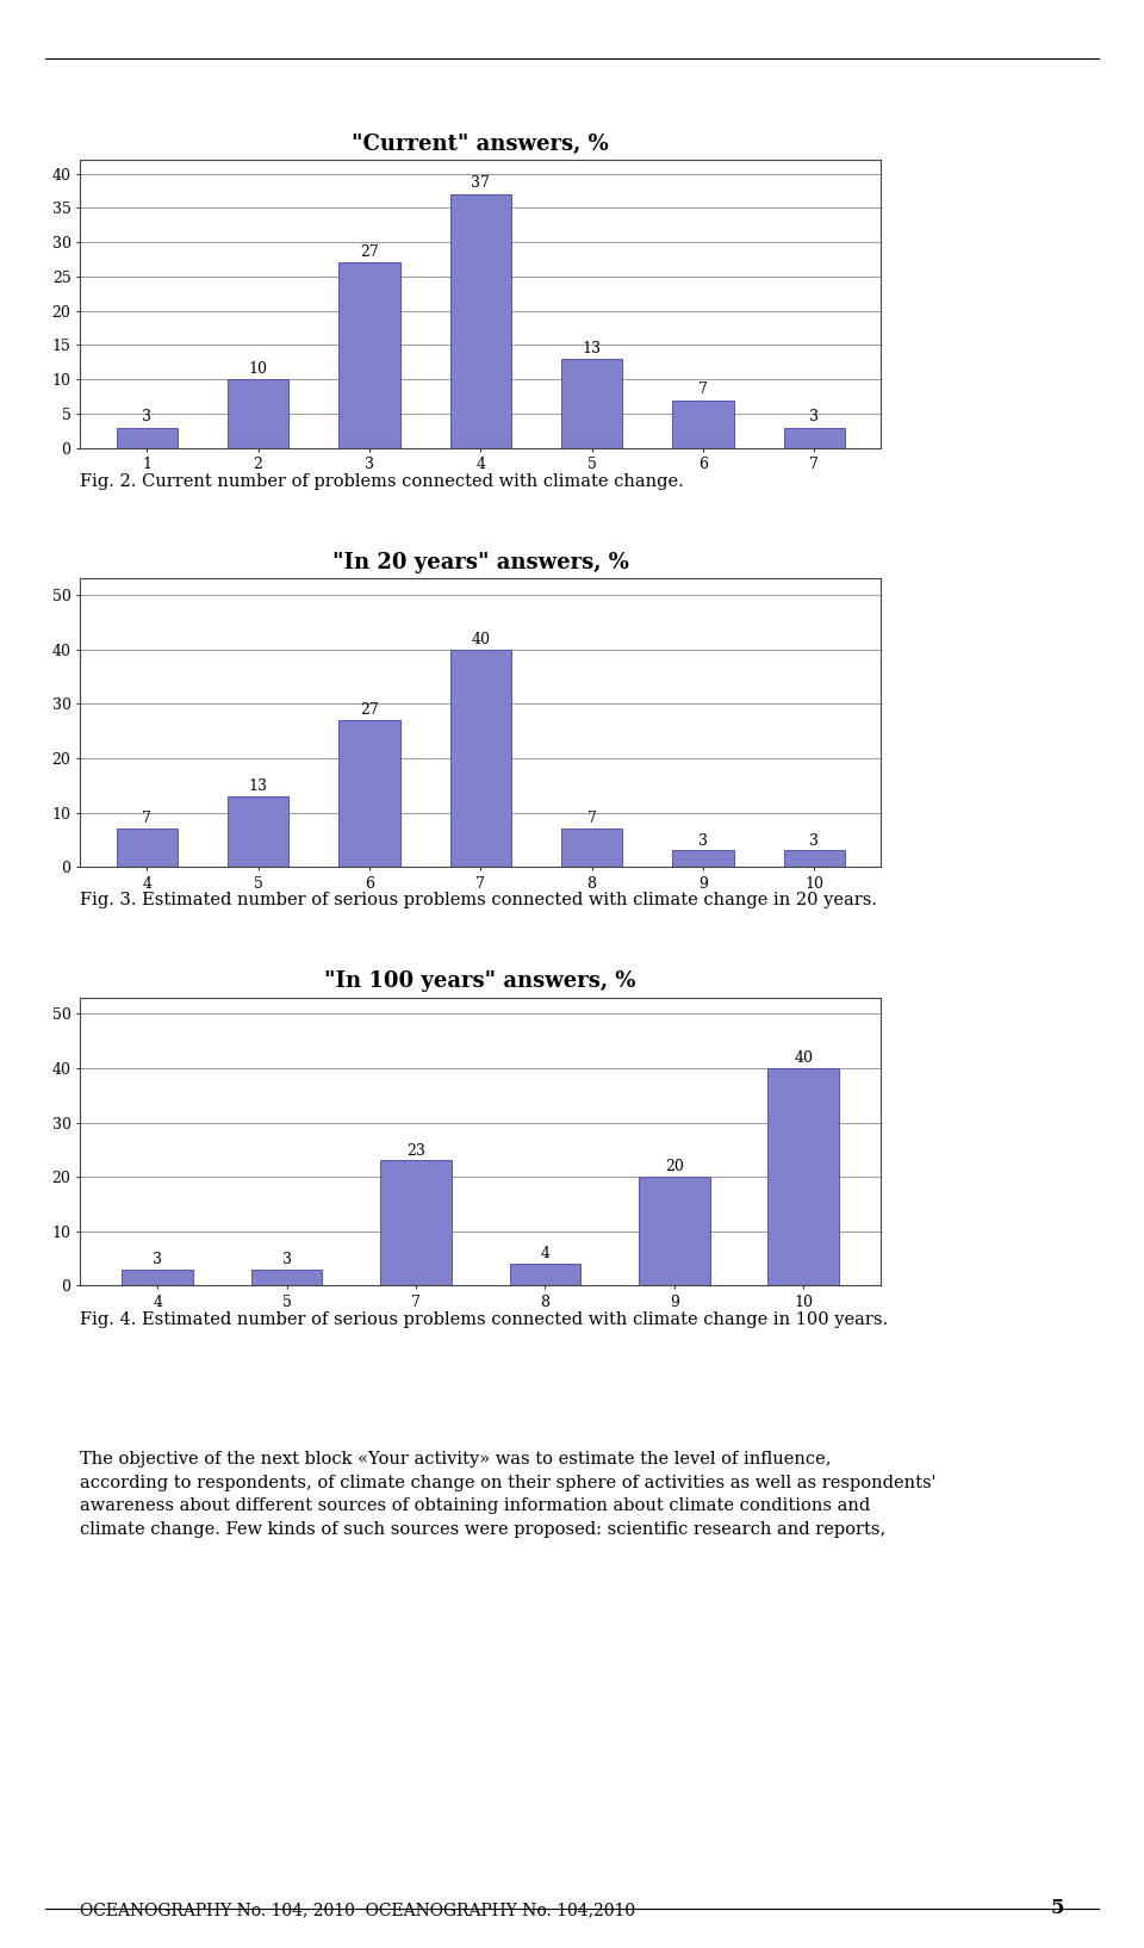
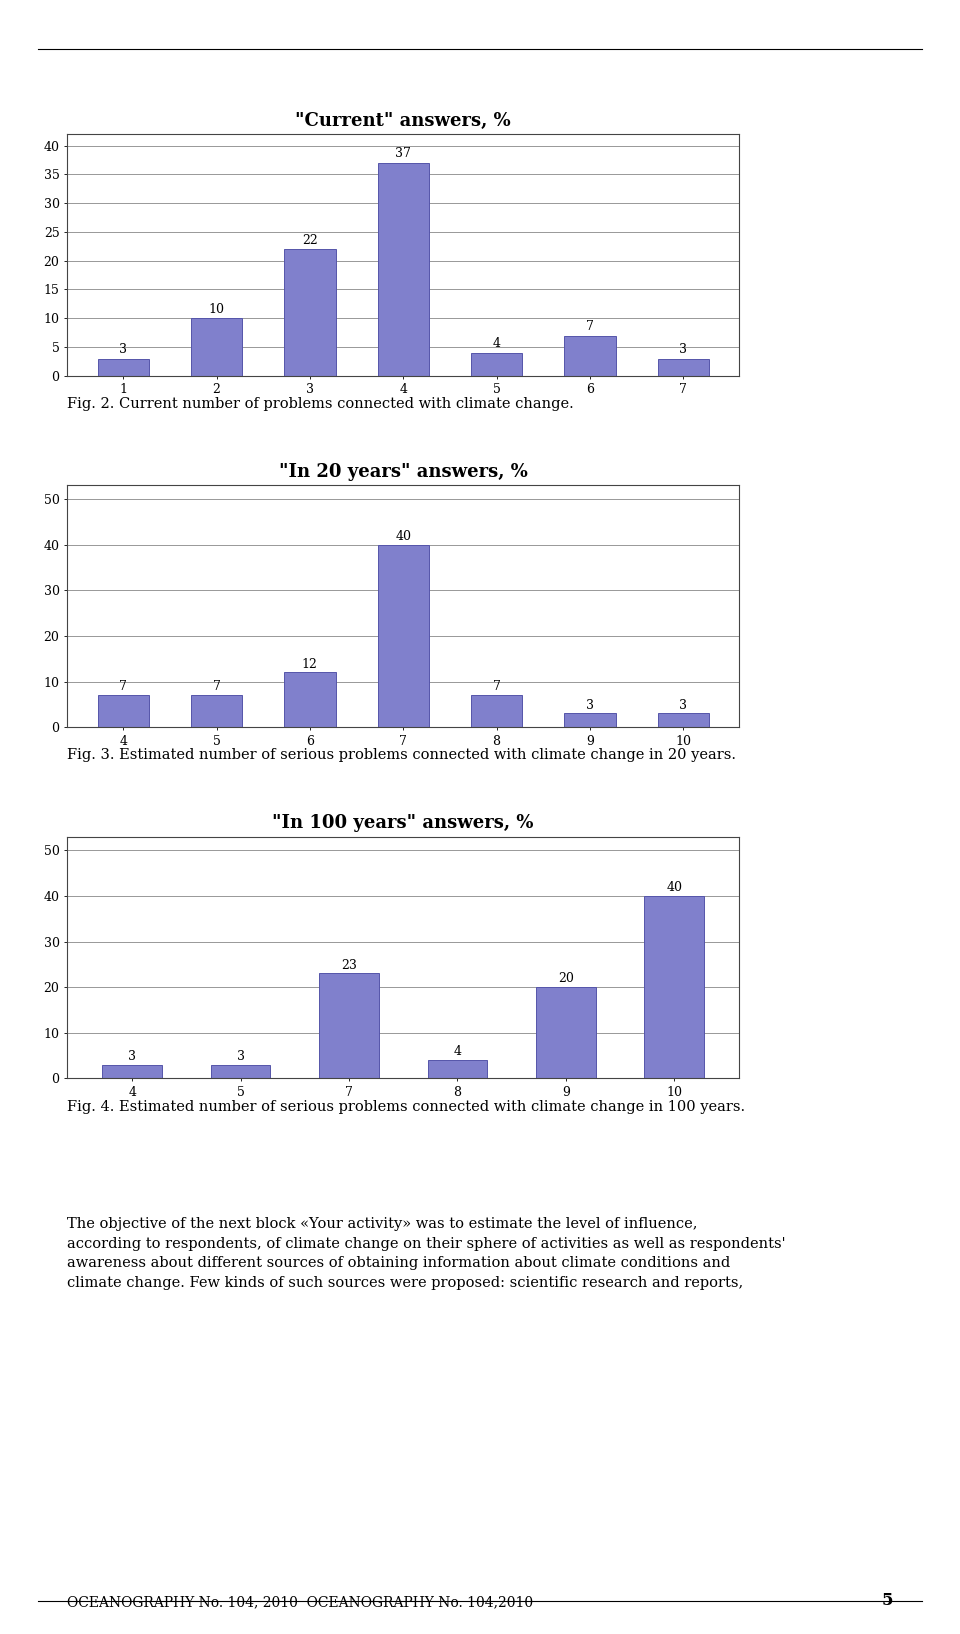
"Current" answers, %/3: 27 -> 22
"Current" answers, %/5: 13 -> 4
"In 20 years" answers, %/5: 13 -> 7
"In 20 years" answers, %/6: 27 -> 12
